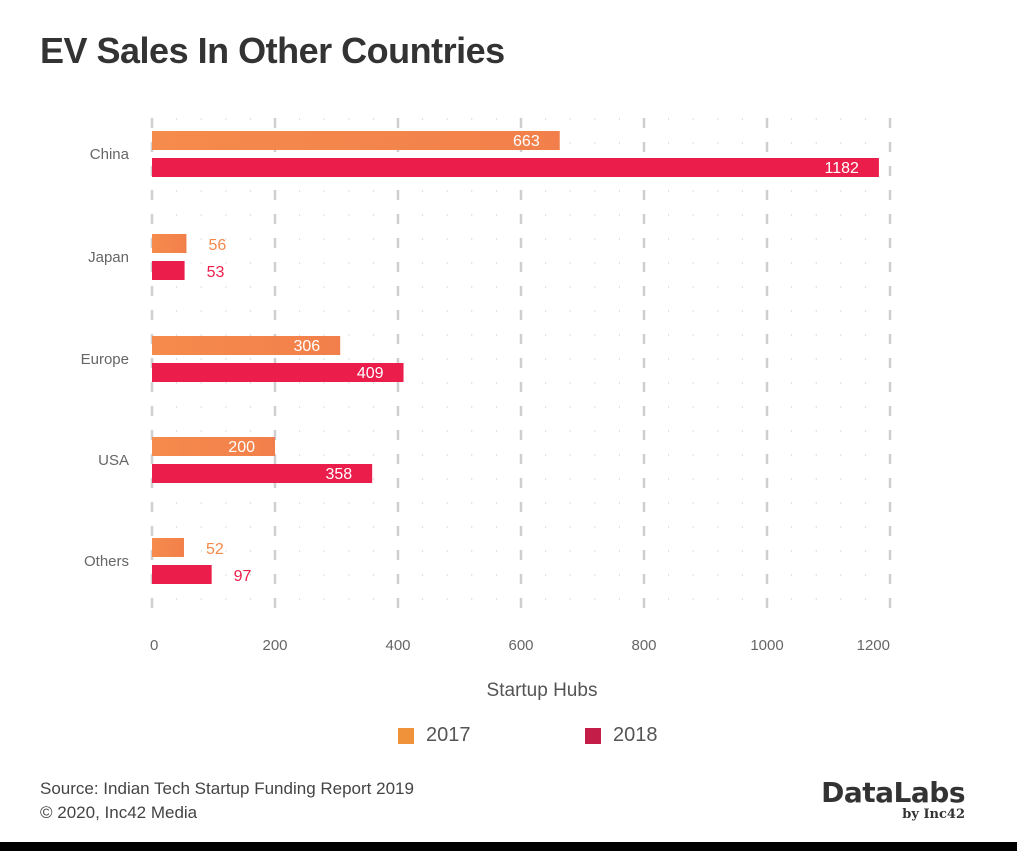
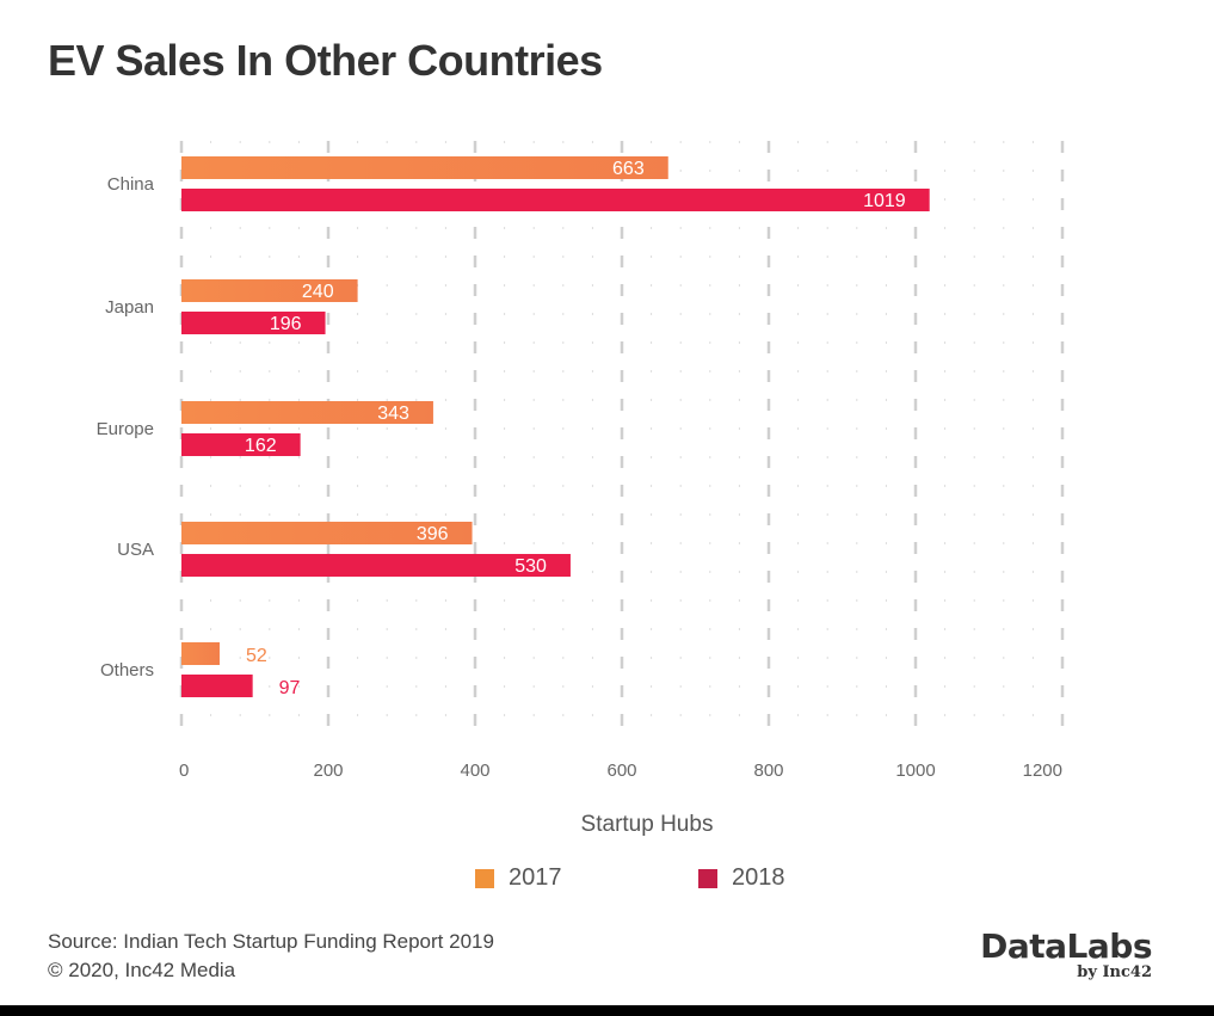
2018/China: 1182 -> 1019
2017/Japan: 56 -> 240
2018/Japan: 53 -> 196
2017/Europe: 306 -> 343
2018/Europe: 409 -> 162
2017/USA: 200 -> 396
2018/USA: 358 -> 530
